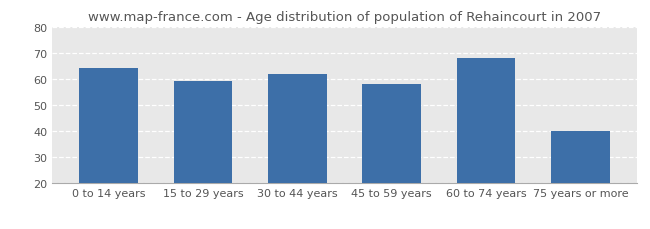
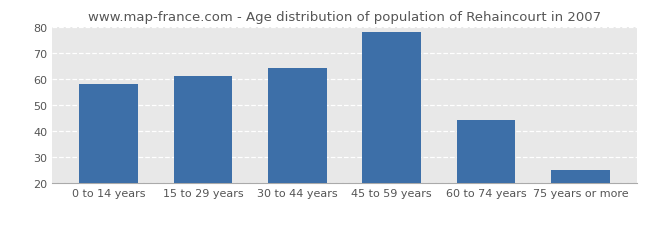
0 to 14 years: 64 -> 58
15 to 29 years: 59 -> 61
30 to 44 years: 62 -> 64
45 to 59 years: 58 -> 78
60 to 74 years: 68 -> 44
75 years or more: 40 -> 25
